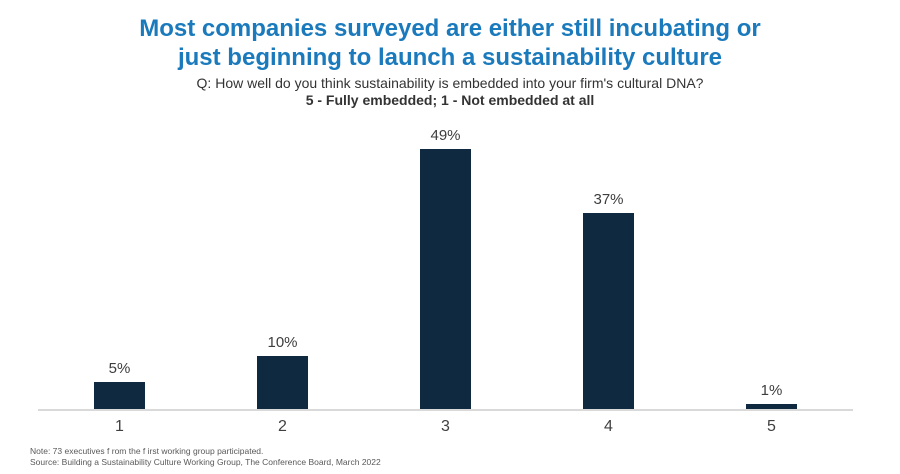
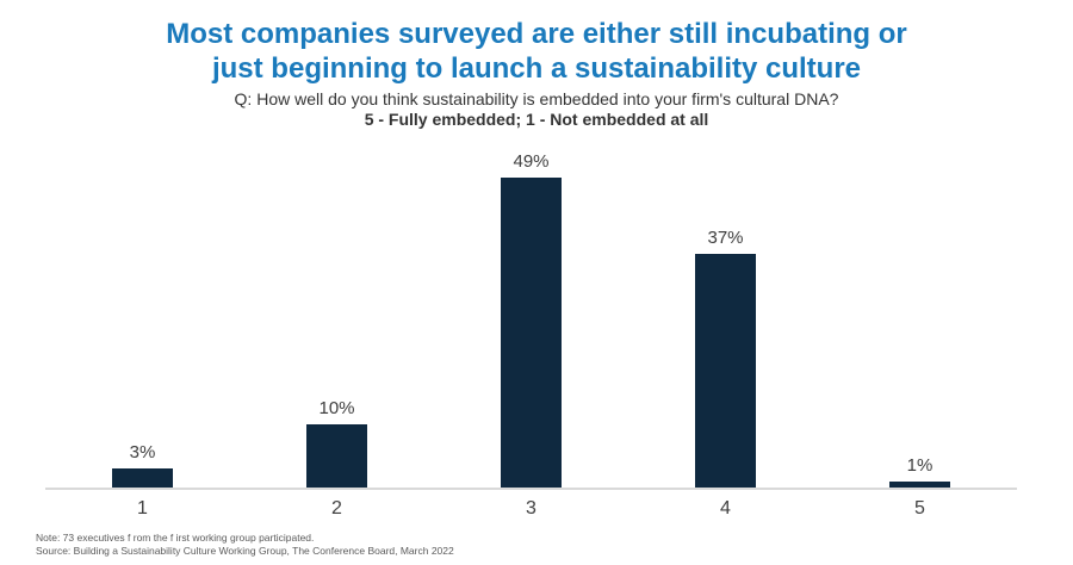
1: 5% -> 3%
